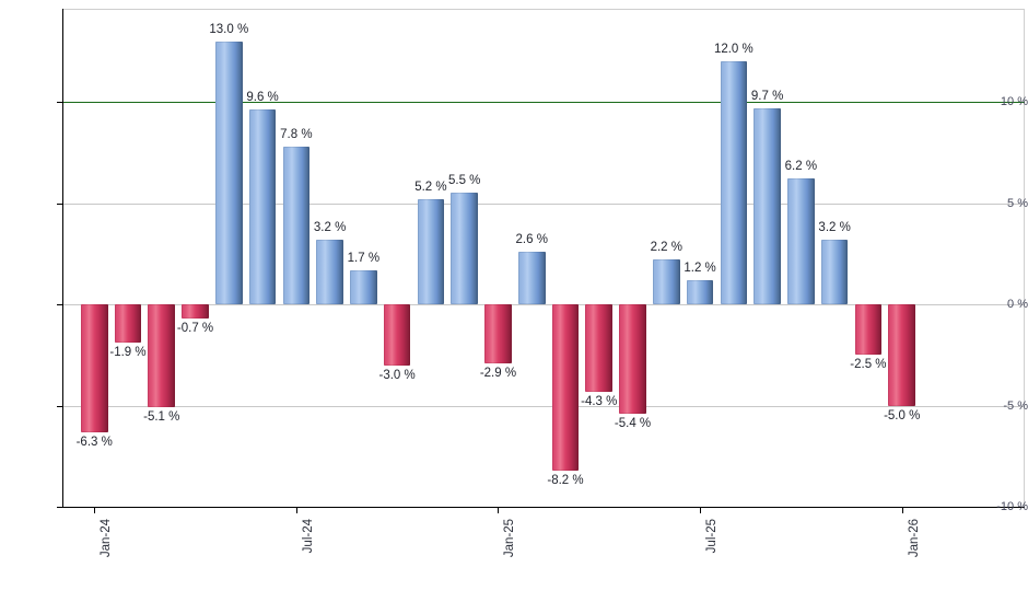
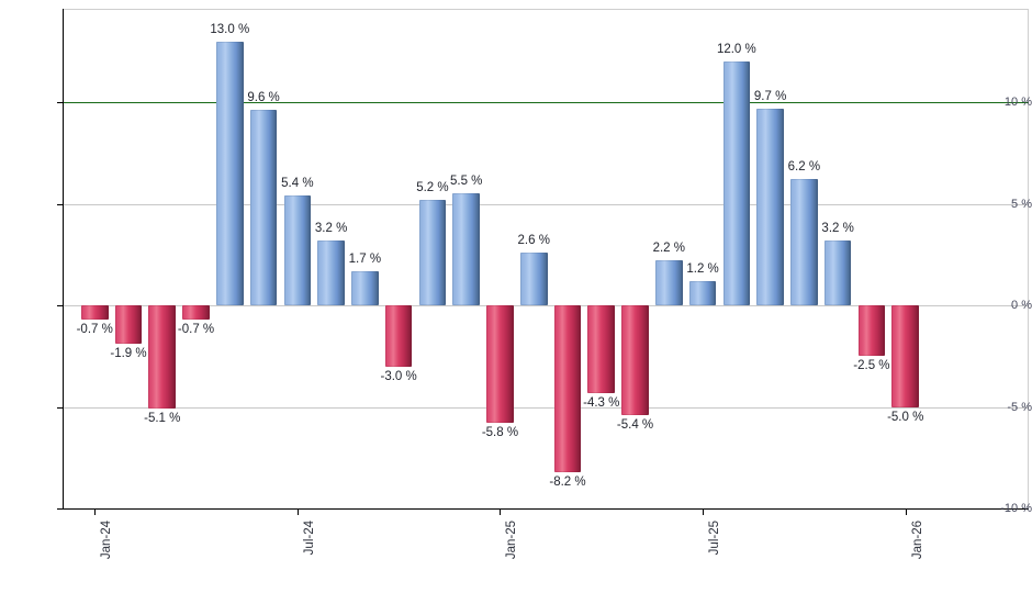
Jan-24: -6.3 -> -0.7
Jul-24: 7.8 -> 5.4
Jan-25: -2.9 -> -5.8
